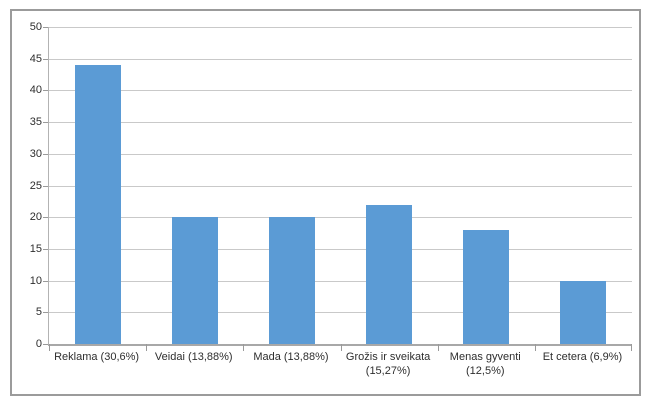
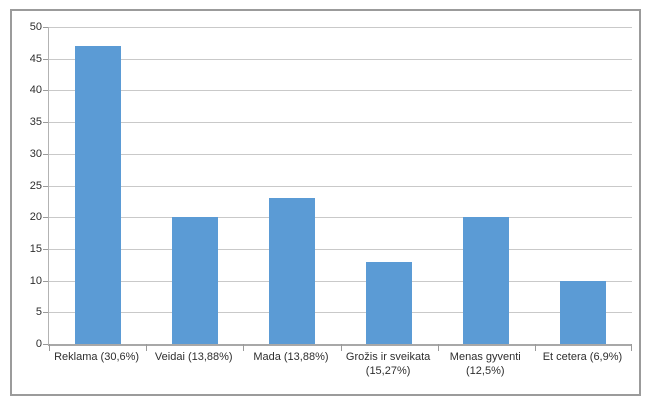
Reklama (30,6%): 44 -> 47
Mada (13,88%): 20 -> 23
Grožis ir sveikata (15,27%): 22 -> 13
Menas gyventi (12,5%): 18 -> 20
